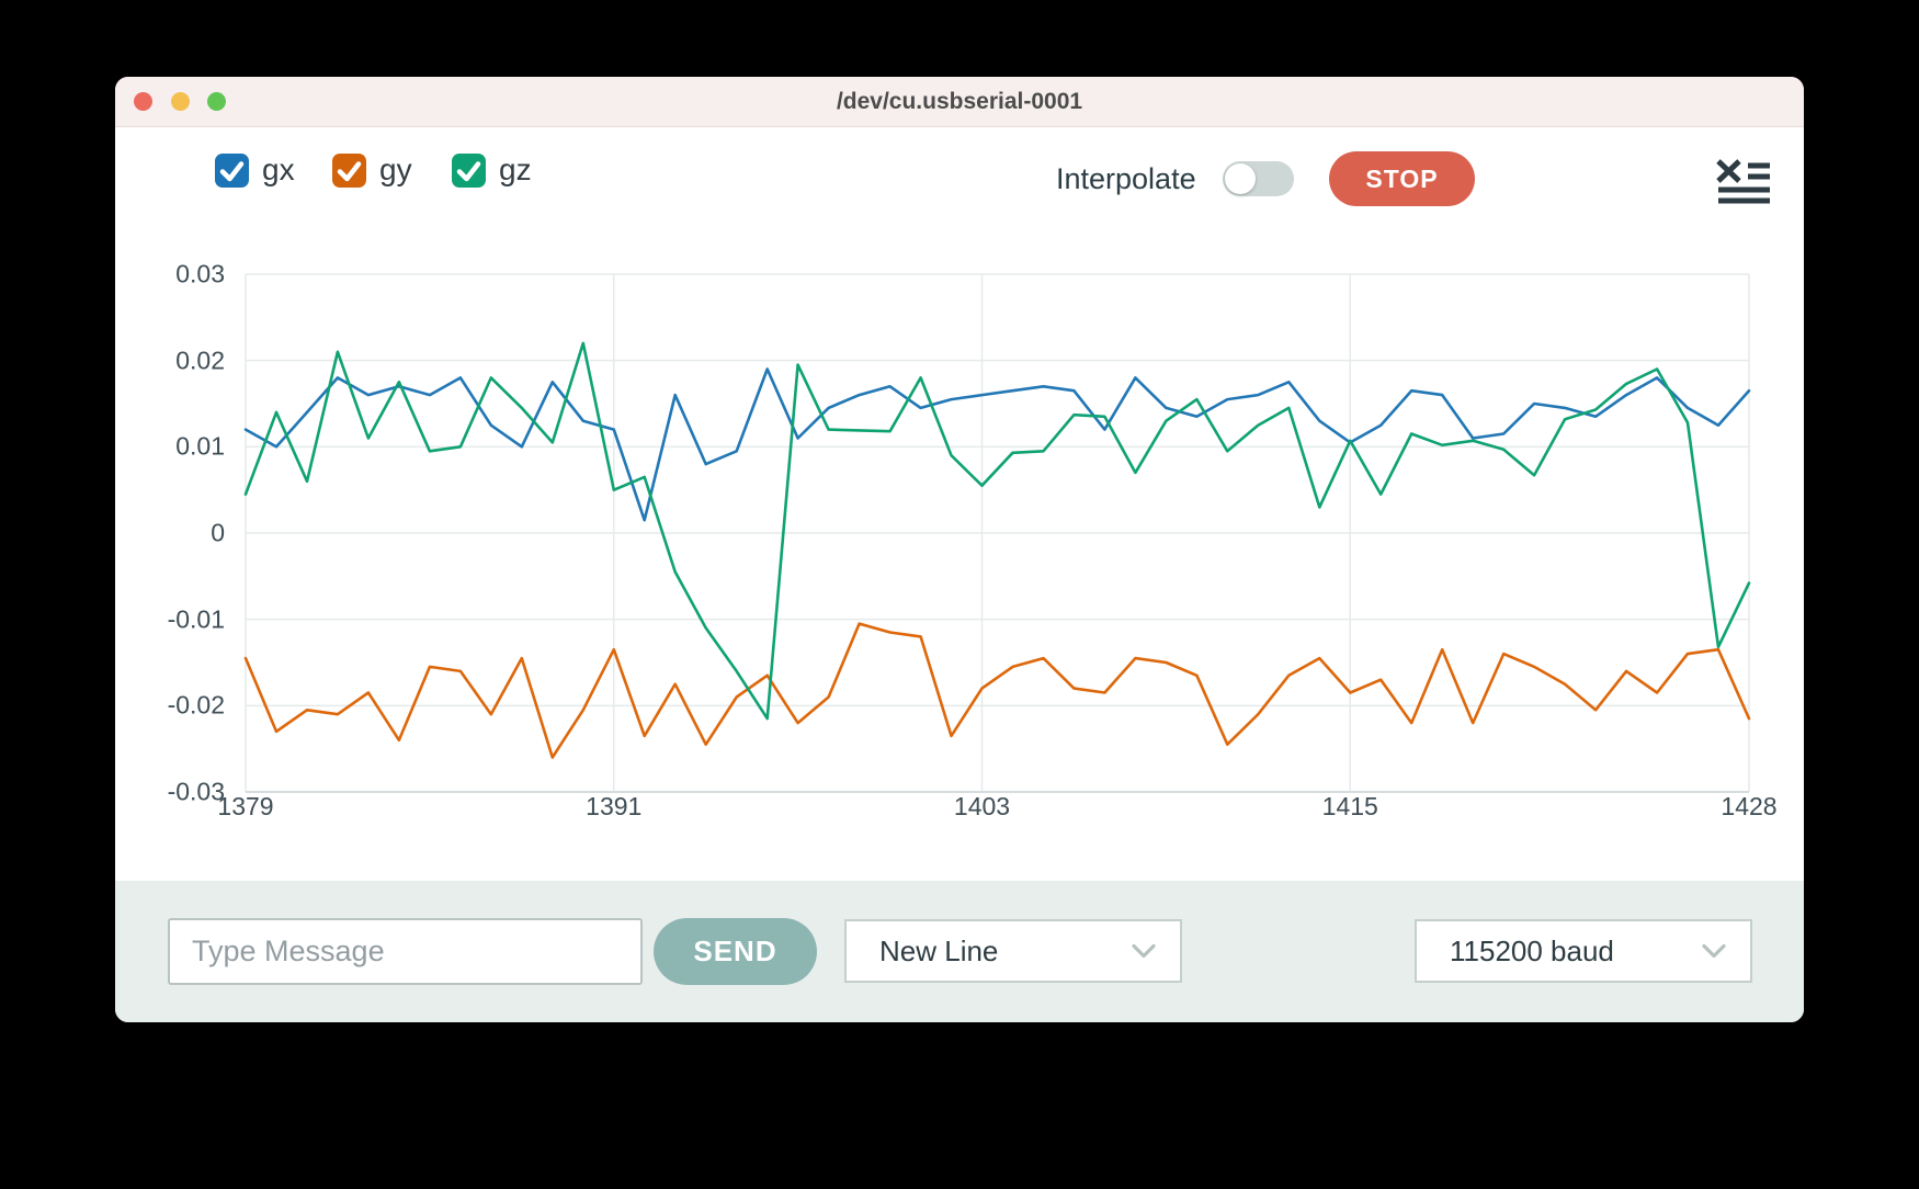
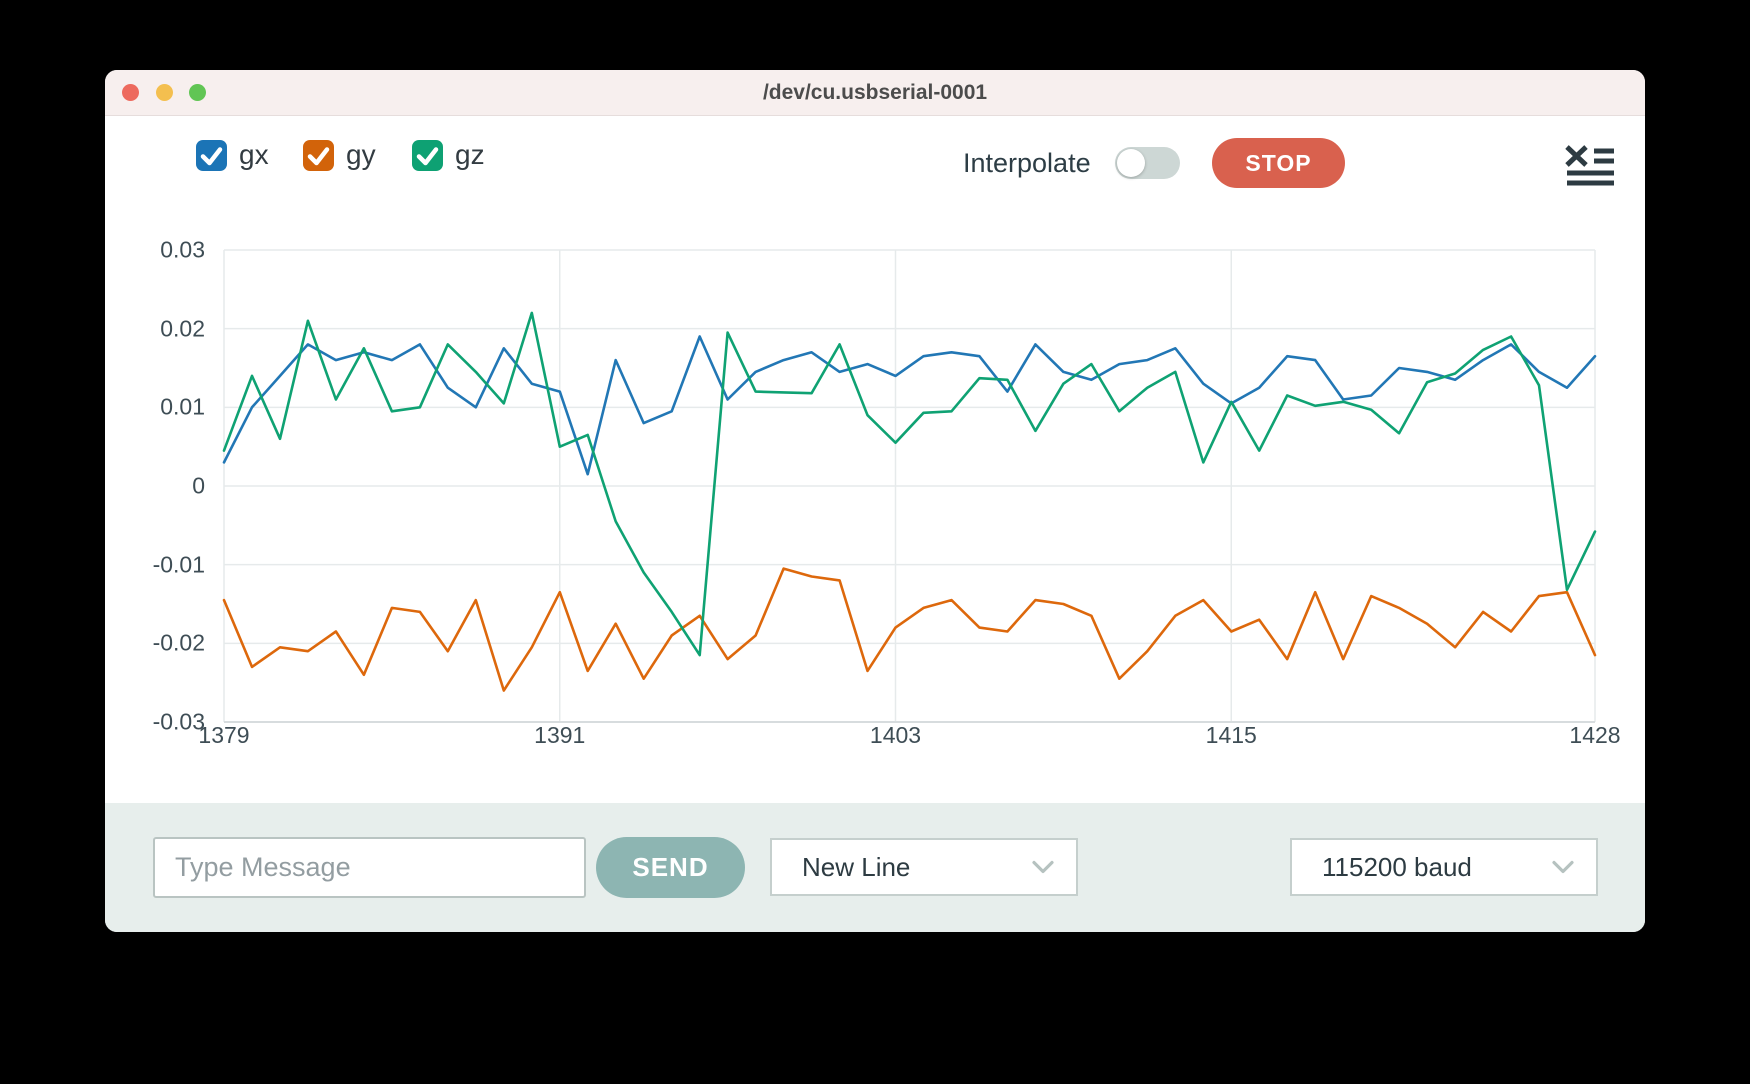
gx/1379: 0.012 -> 0.003
gx/1403: 0.016 -> 0.014
